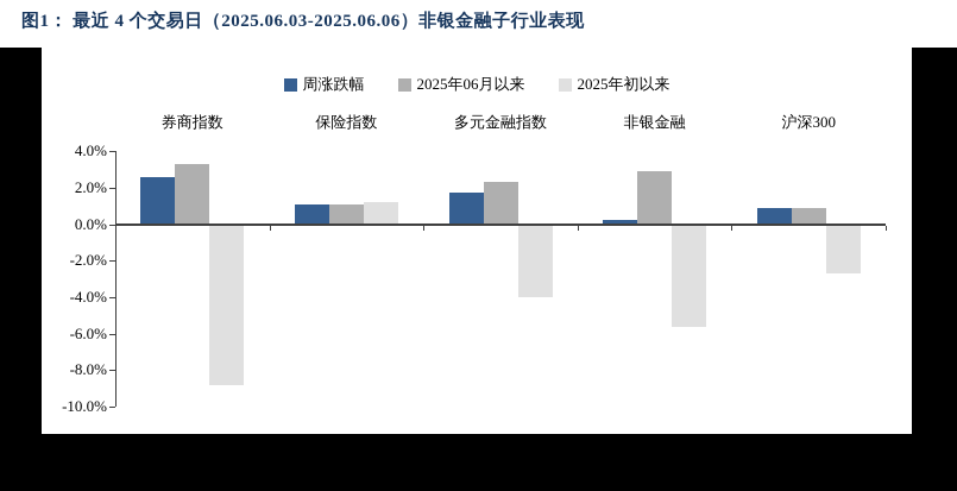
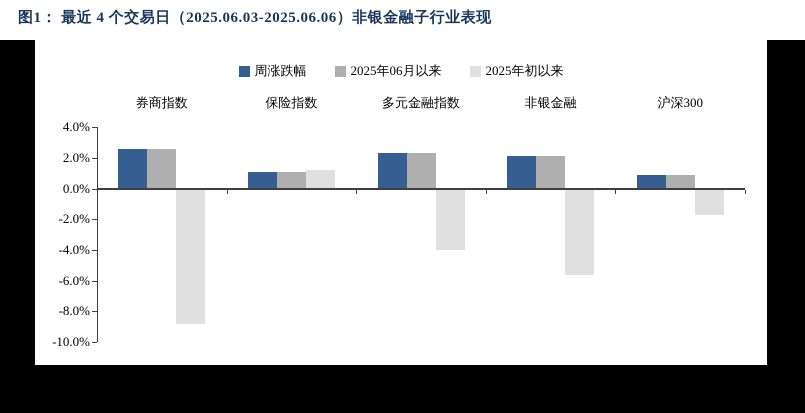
2025年06月以来/券商指数: 3.3% -> 2.6%
周涨跌幅/多元金融指数: 1.7% -> 2.3%
周涨跌幅/非银金融: 0.2% -> 2.1%
2025年06月以来/非银金融: 2.9% -> 2.1%
2025年初以来/沪深300: -2.7% -> -1.7%
